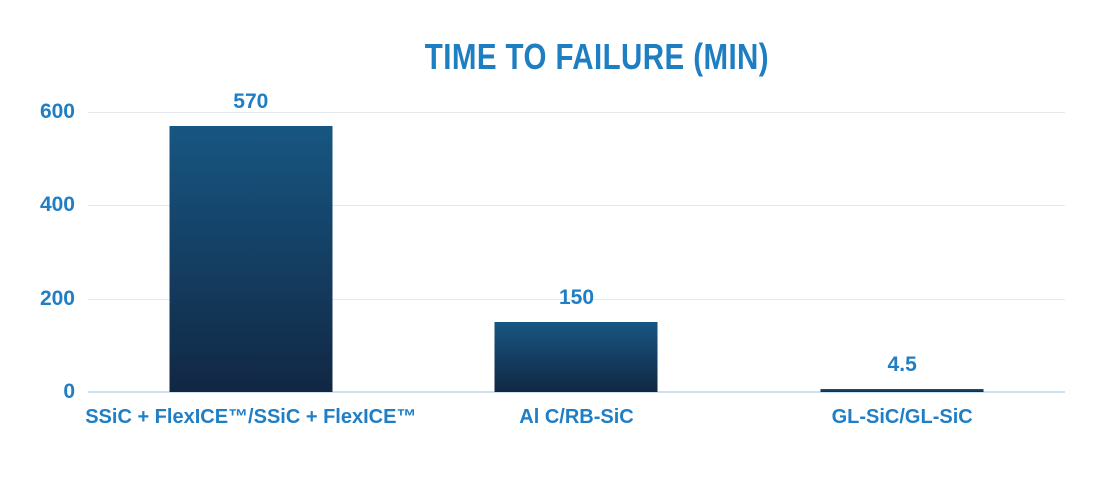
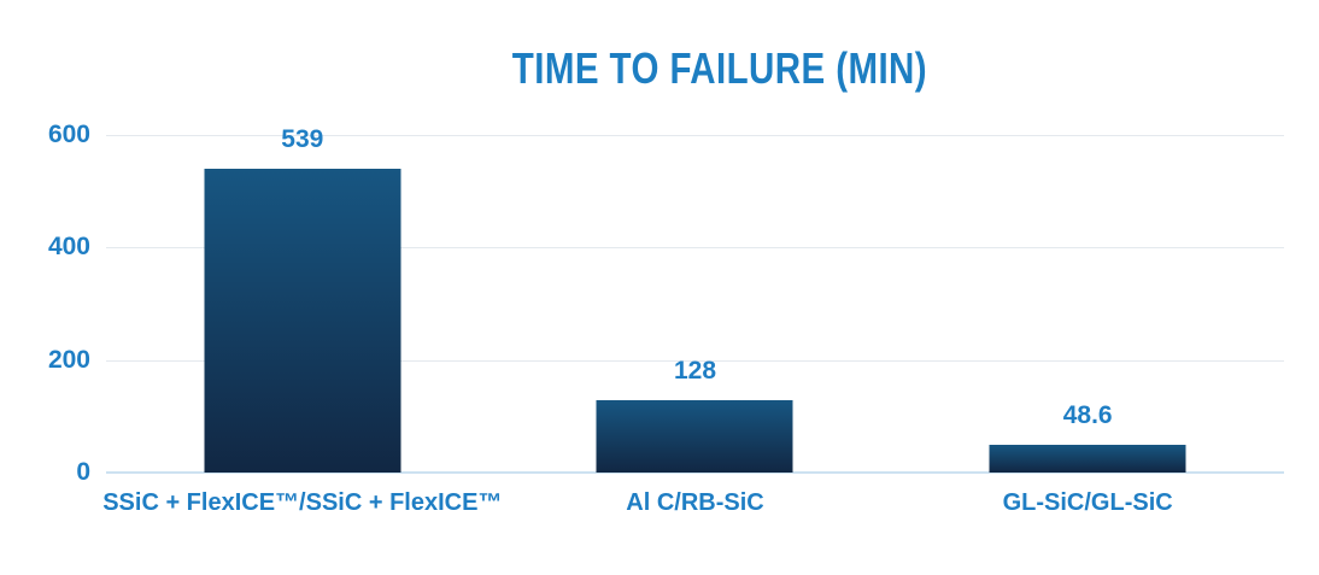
SSiC + FlexICE™/SSiC + FlexICE™: 570 -> 539
Al C/RB-SiC: 150 -> 128
GL-SiC/GL-SiC: 4.5 -> 48.6
